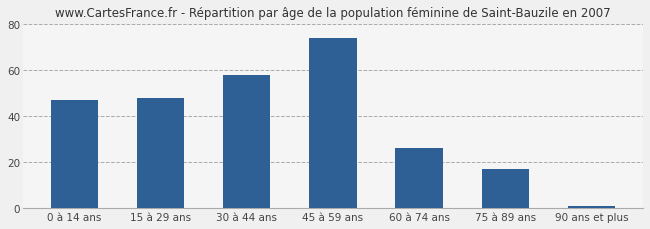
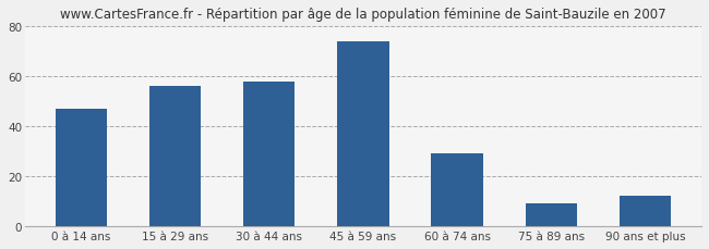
15 à 29 ans: 48 -> 56
60 à 74 ans: 26 -> 29
75 à 89 ans: 17 -> 9
90 ans et plus: 1 -> 12
